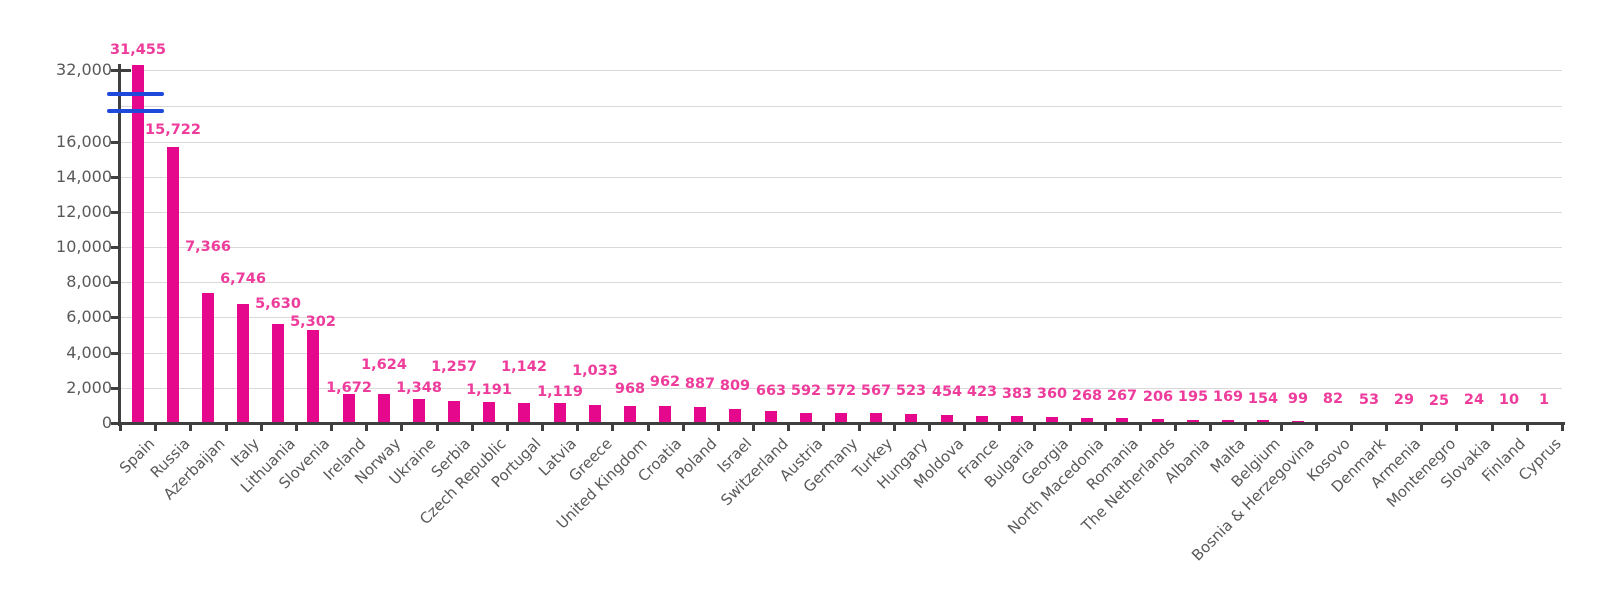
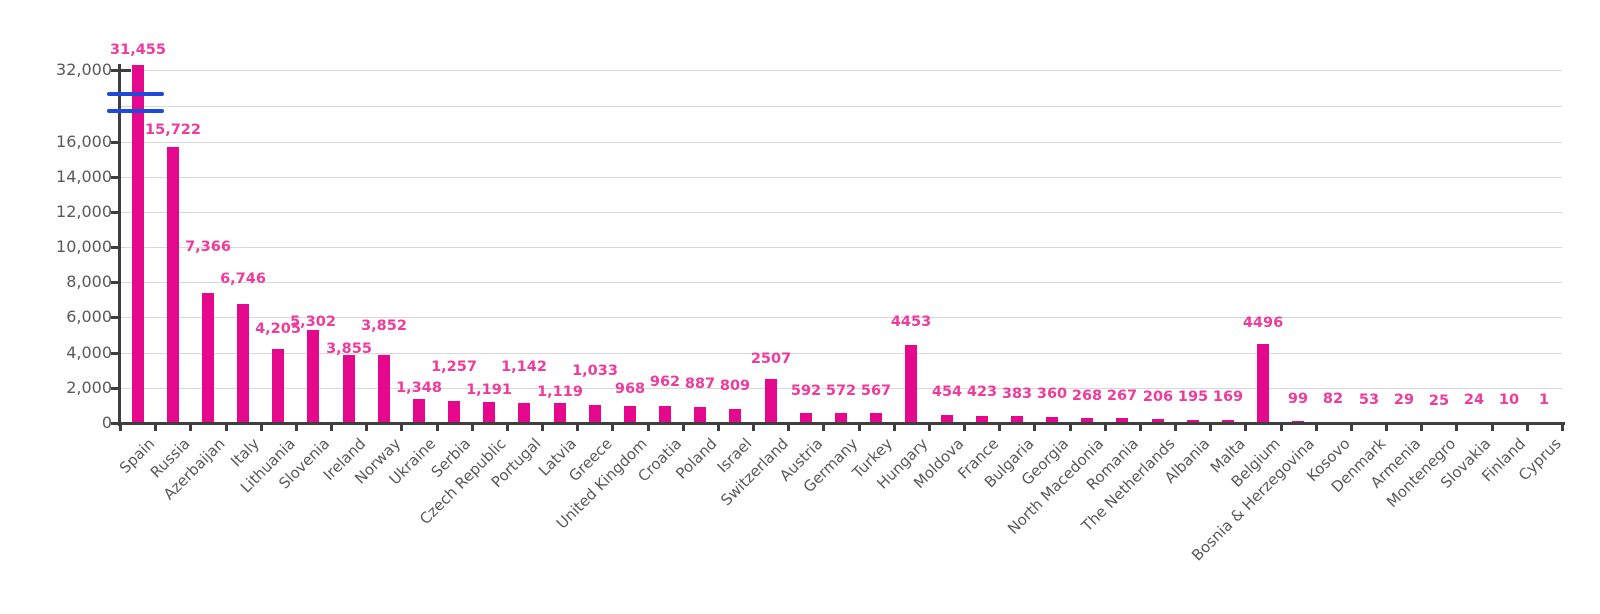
Lithuania: 5,630 -> 4,205
Ireland: 1,672 -> 3,855
Norway: 1,624 -> 3,852
Switzerland: 663 -> 2507
Hungary: 523 -> 4453
Belgium: 154 -> 4496
